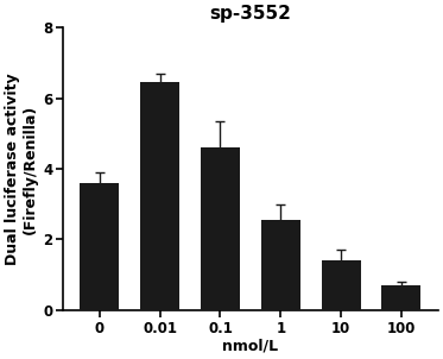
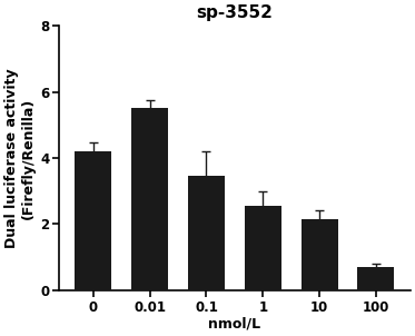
0: 3.60 -> 4.20
0.01: 6.45 -> 5.50
0.1: 4.60 -> 3.45
10: 1.42 -> 2.15
